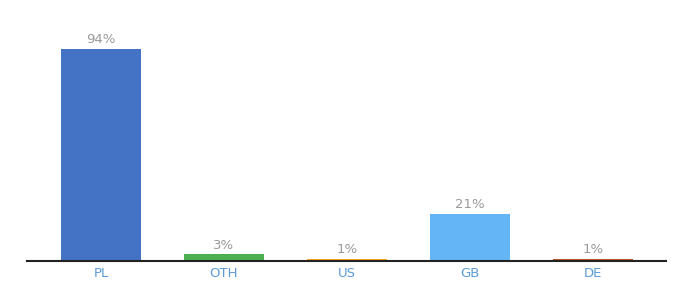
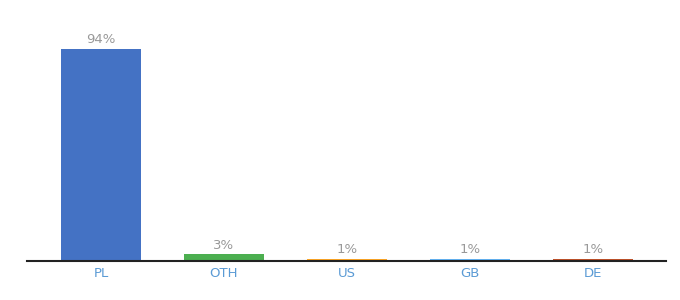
GB: 21% -> 1%
